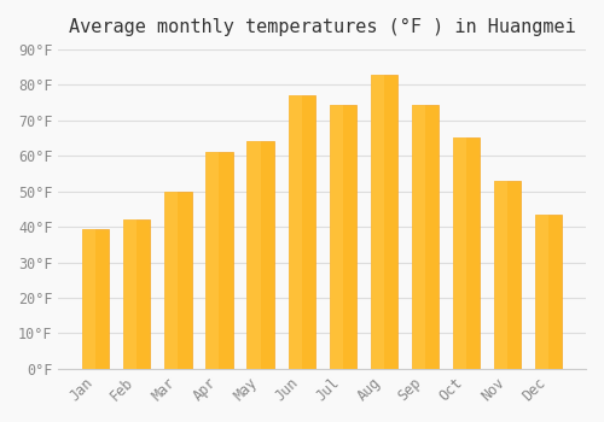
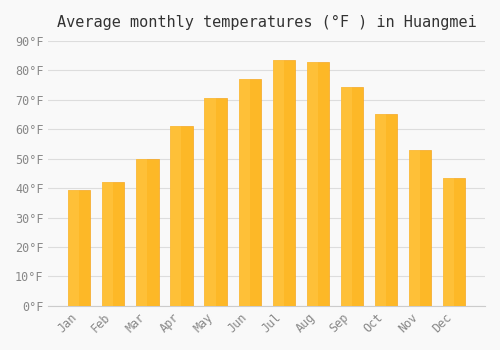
May: 64.0°F -> 70.5°F
Jul: 74.5°F -> 83.5°F
